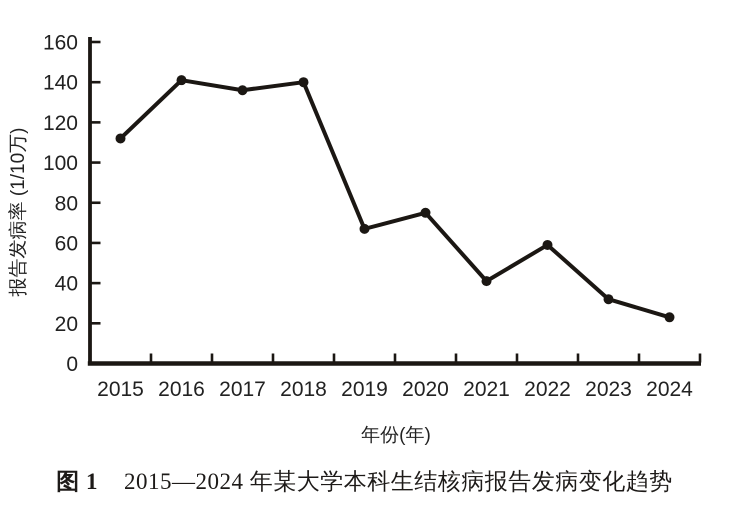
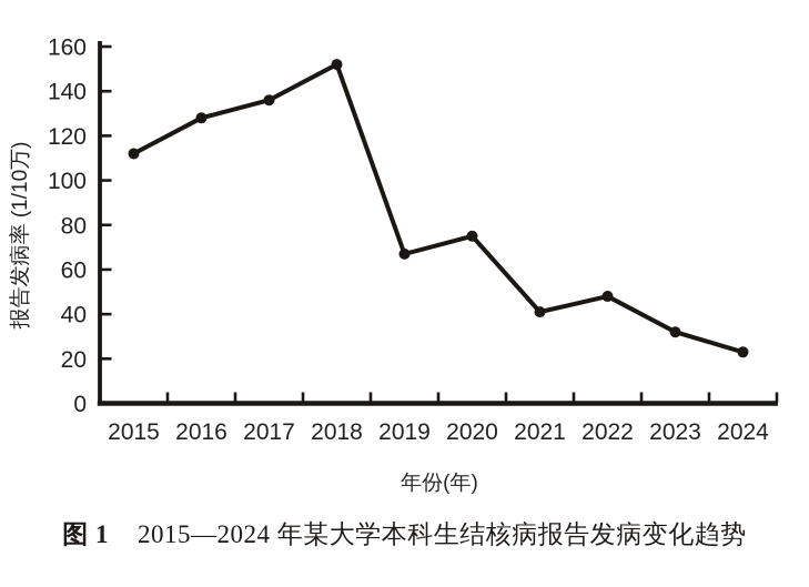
2016: 141 -> 128
2018: 140 -> 152
2022: 59 -> 48
